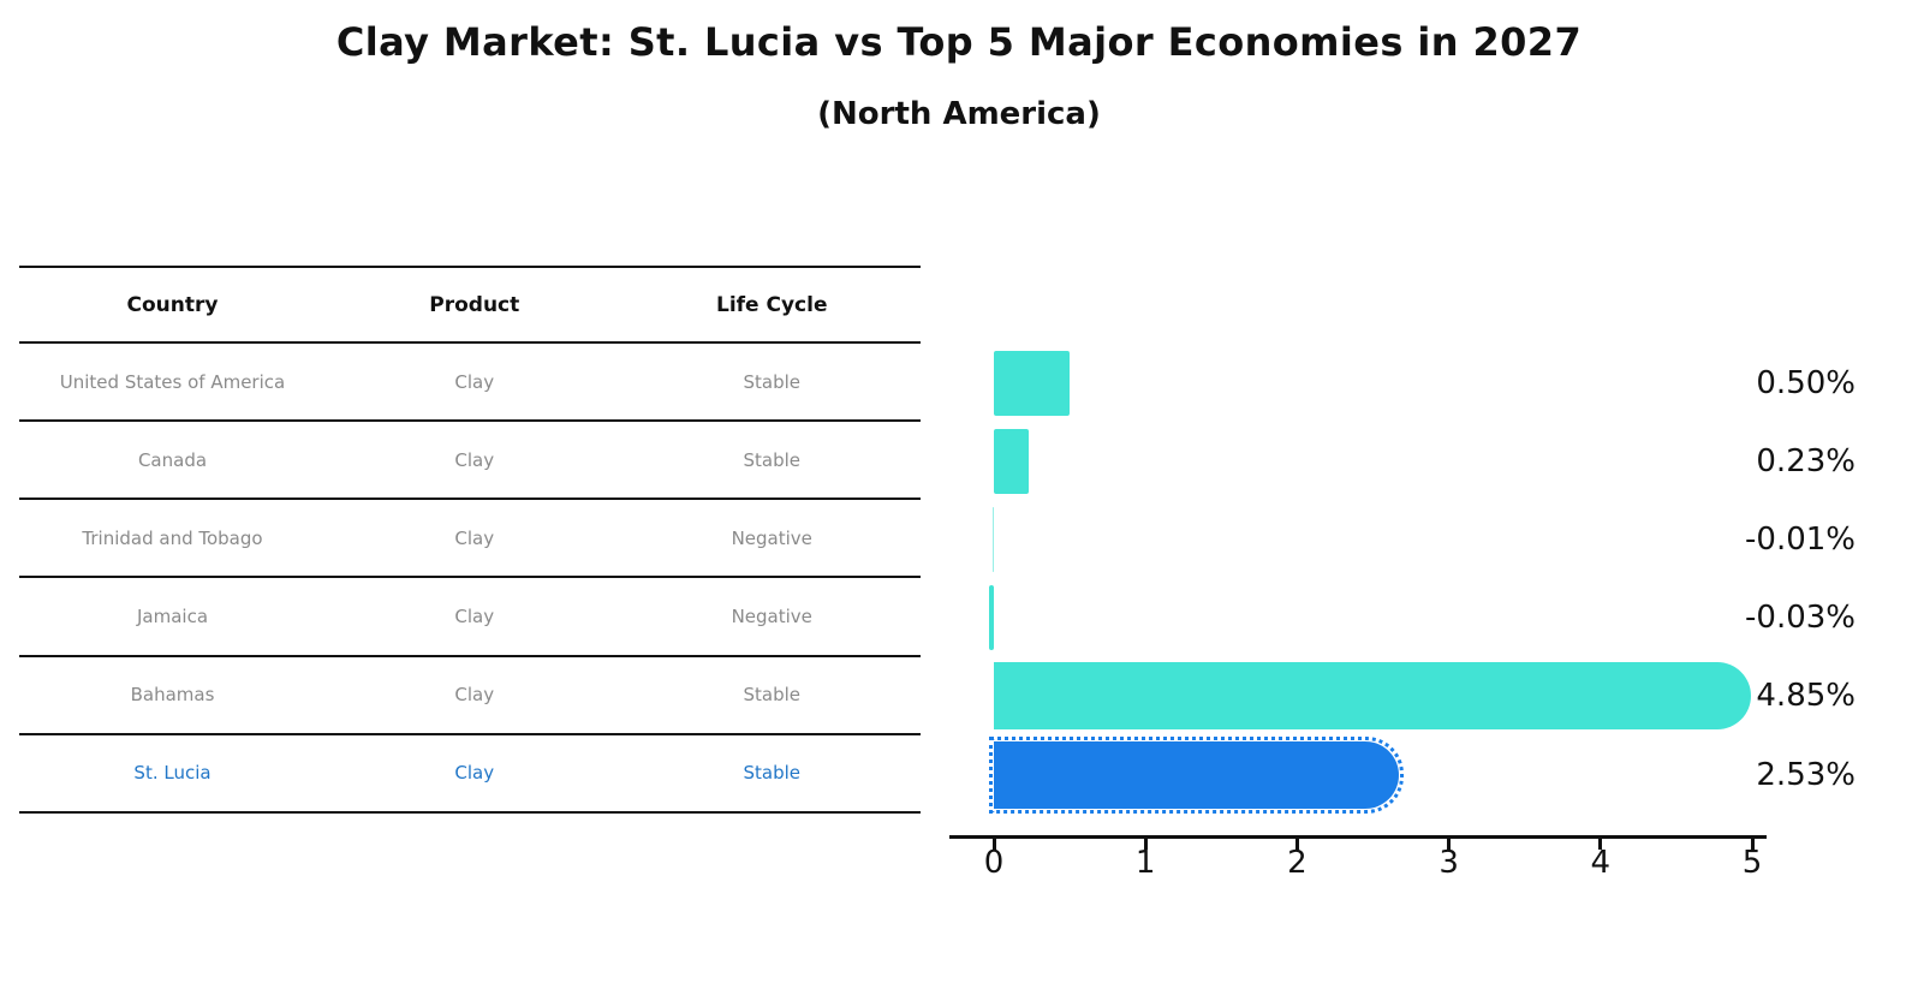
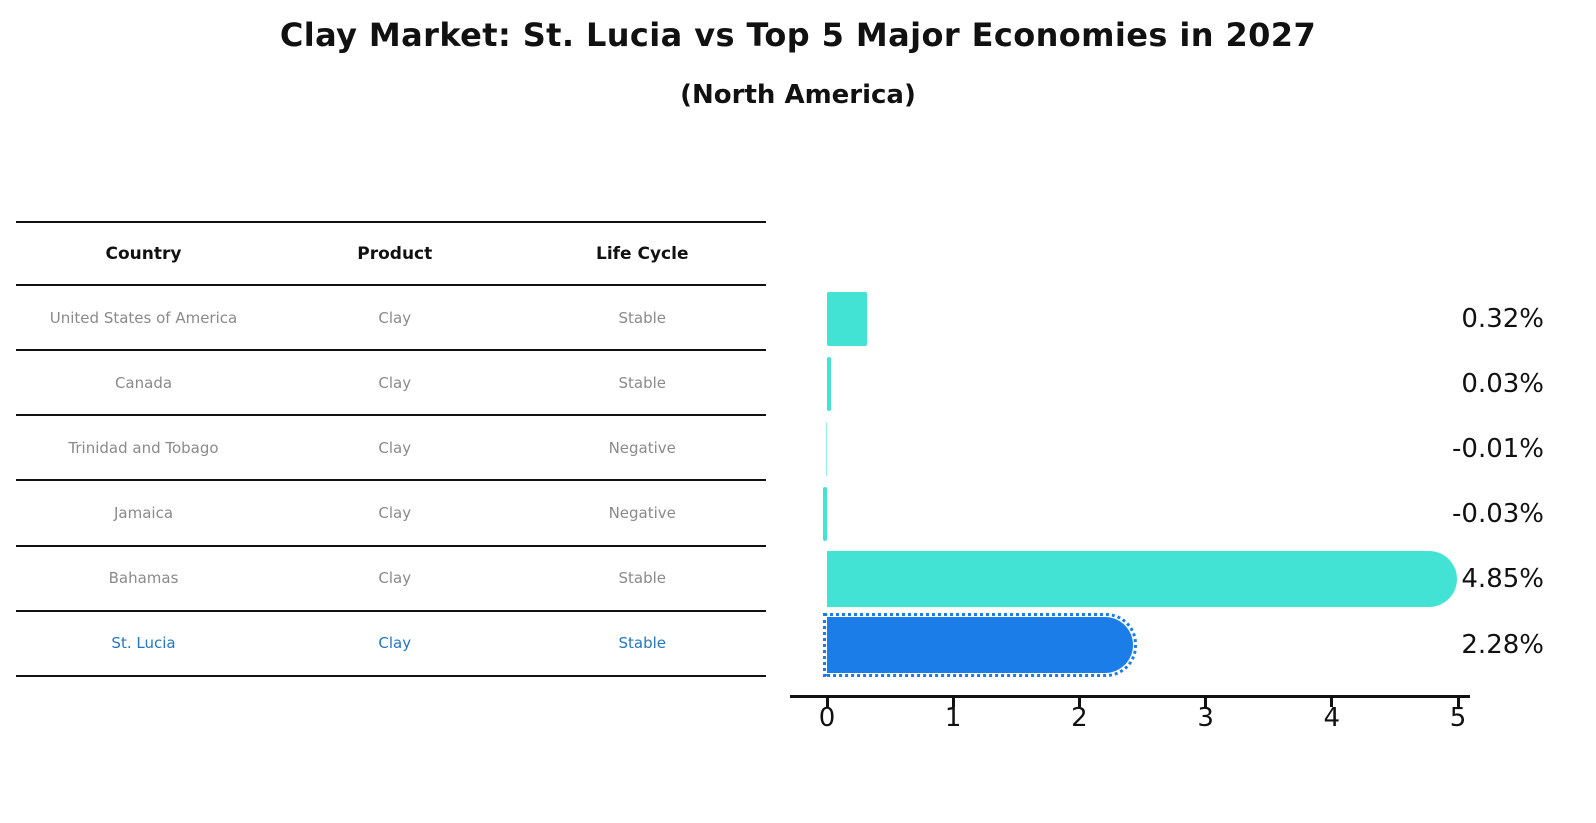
United States of America: 0.50% -> 0.32%
Canada: 0.23% -> 0.03%
St. Lucia: 2.53% -> 2.28%
